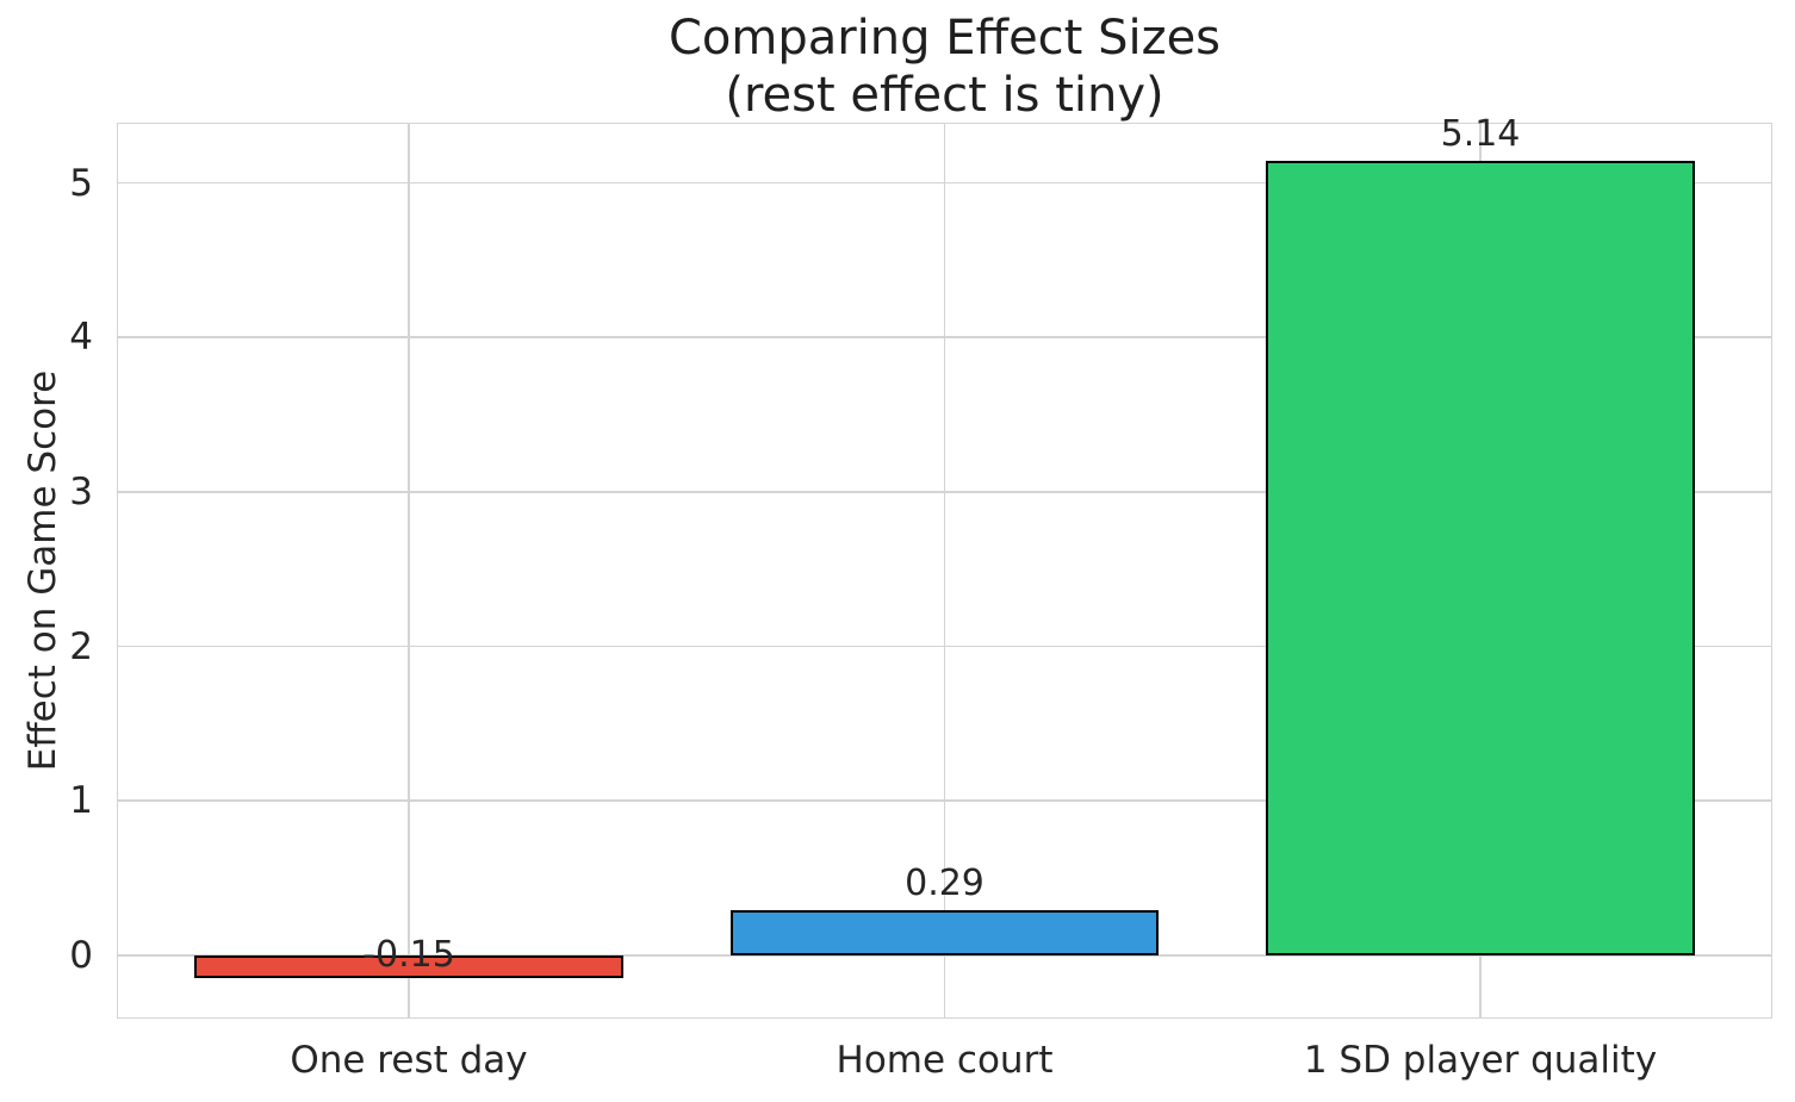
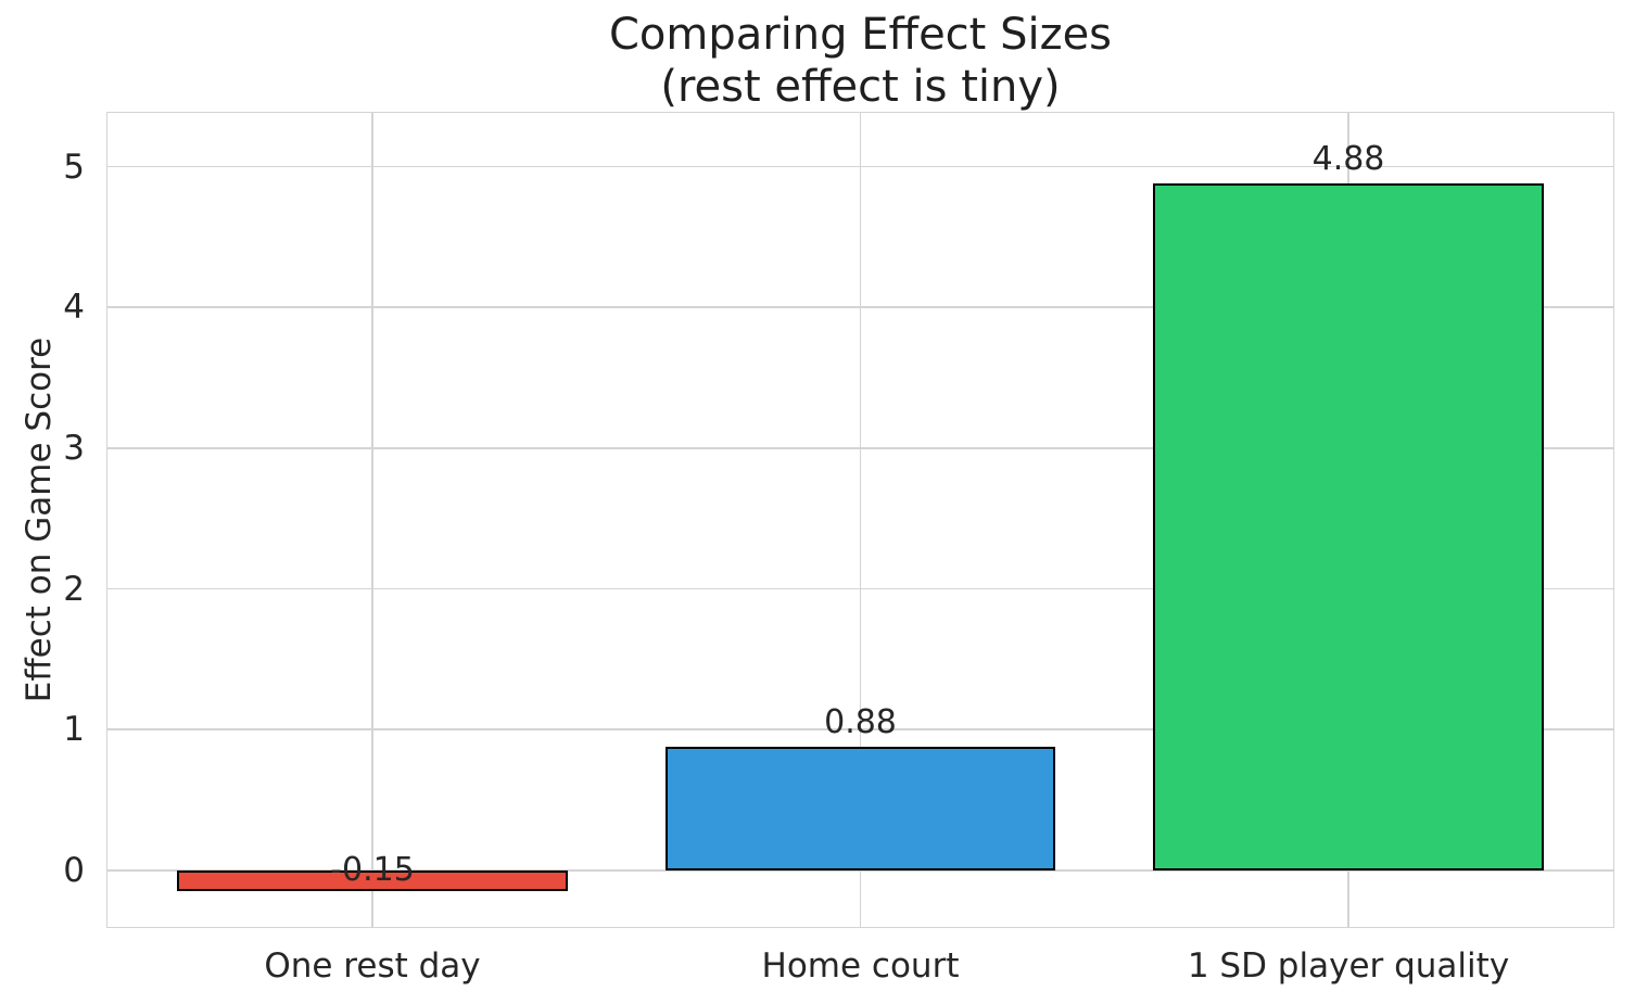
Home court: 0.29 -> 0.88
1 SD player quality: 5.14 -> 4.88
